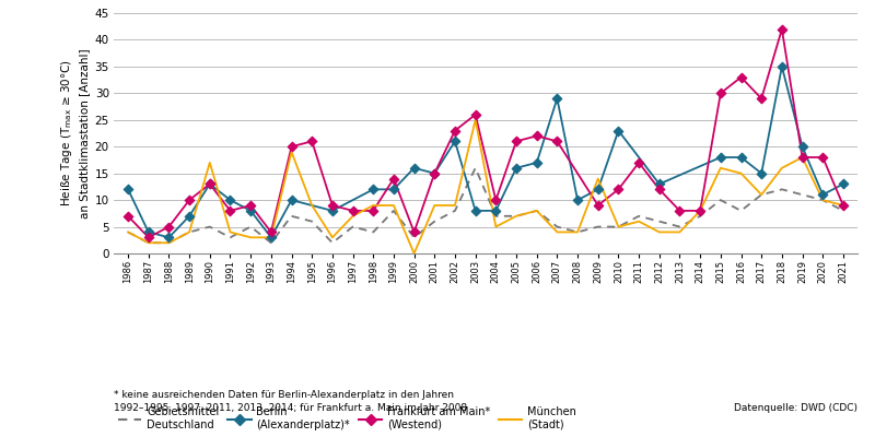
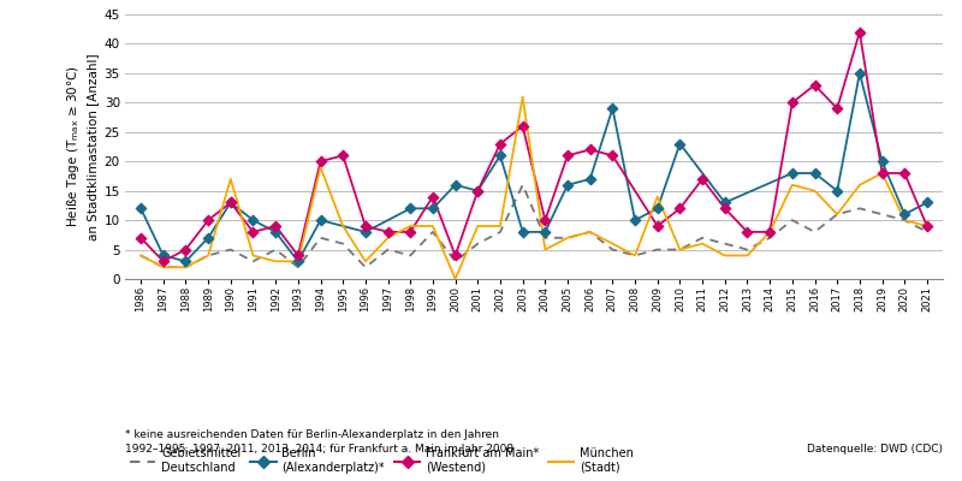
München (Stadt)/2003: 25 -> 31
München (Stadt)/2007: 4 -> 6
